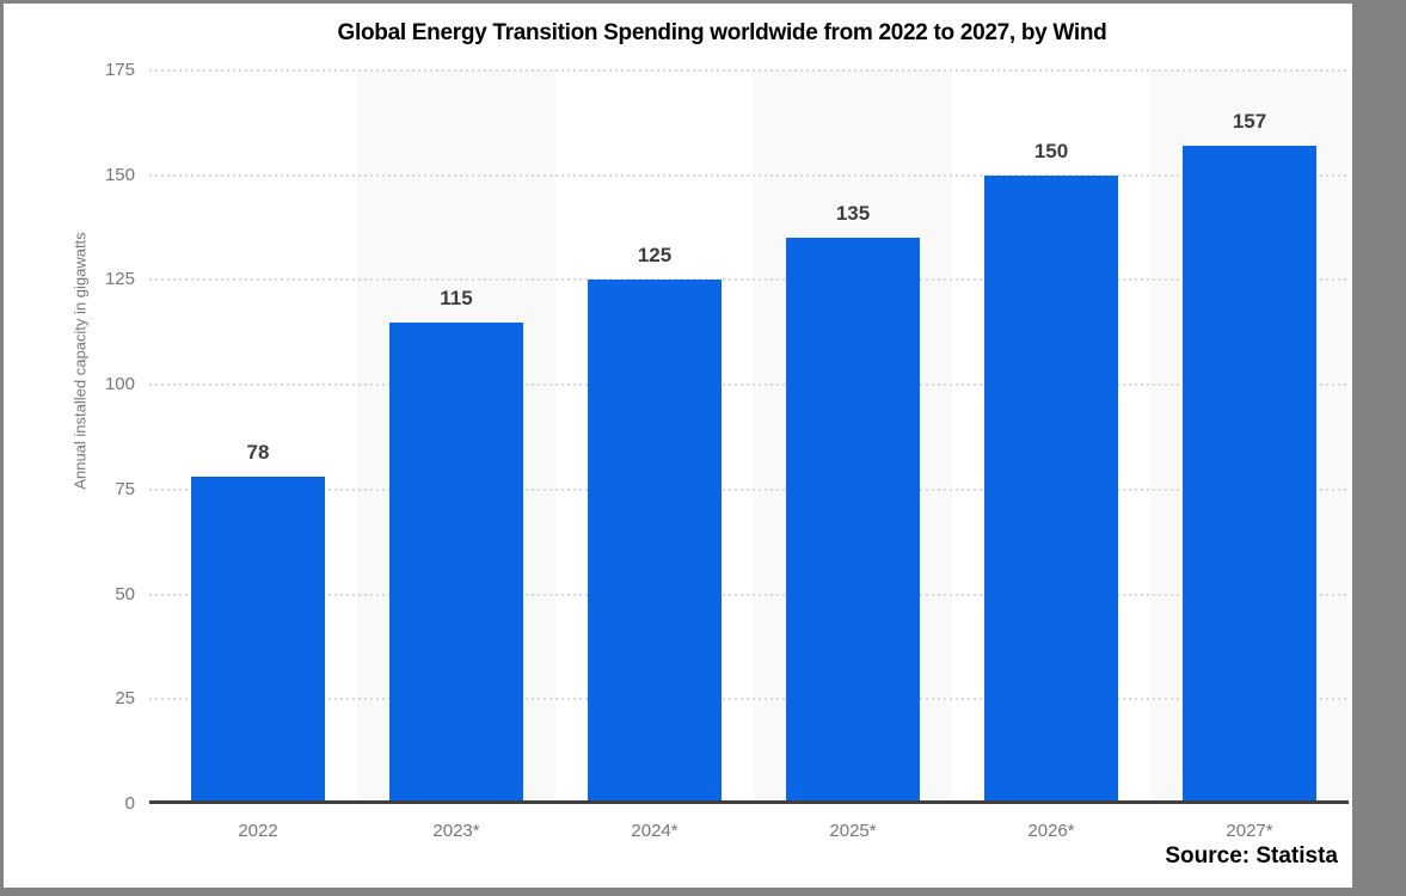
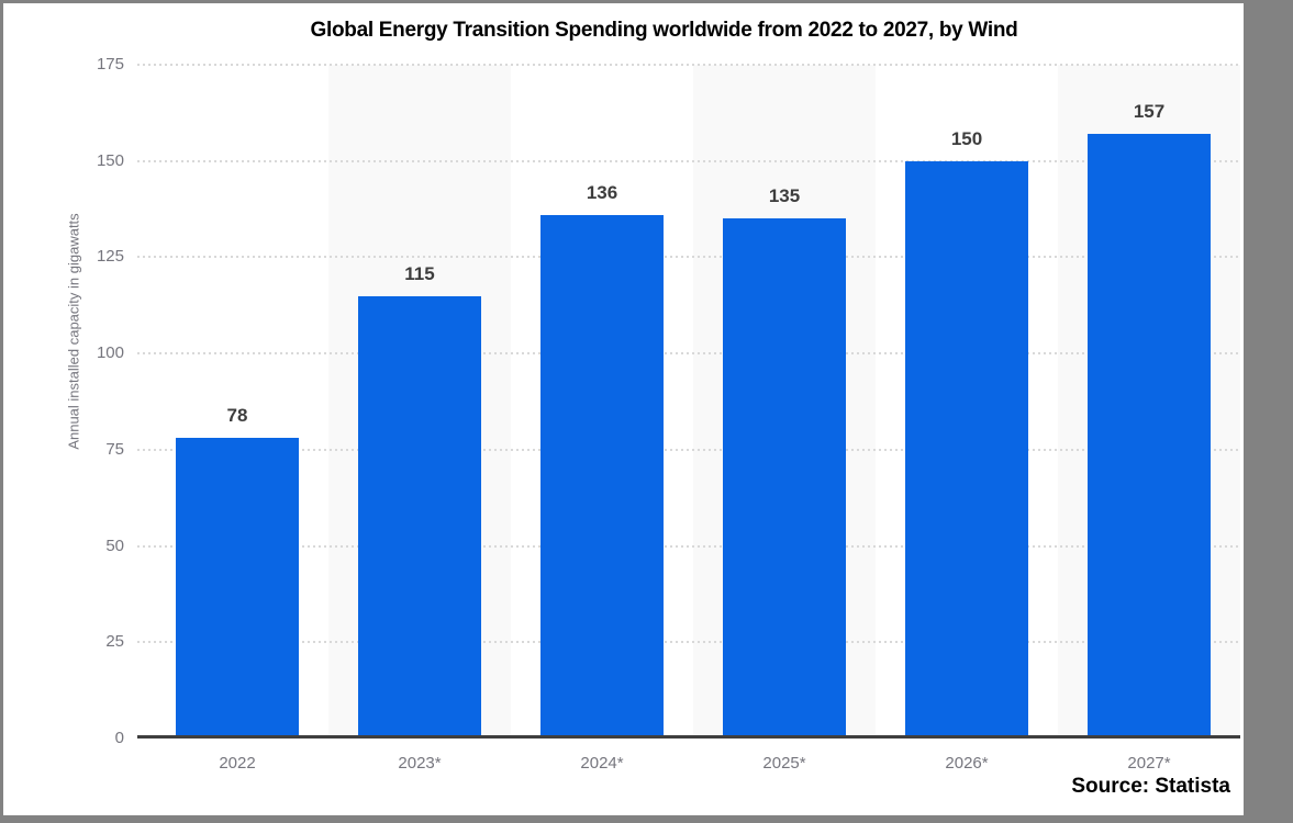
2024*: 125 -> 136
